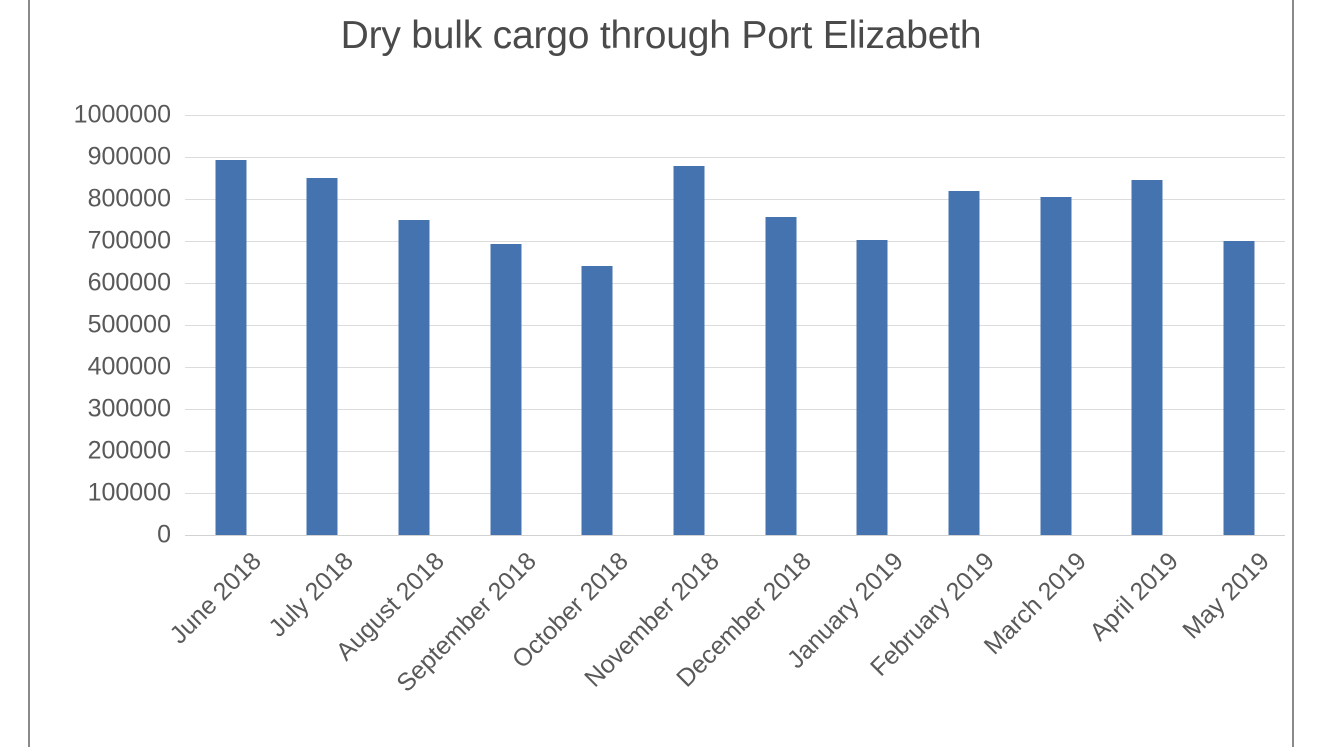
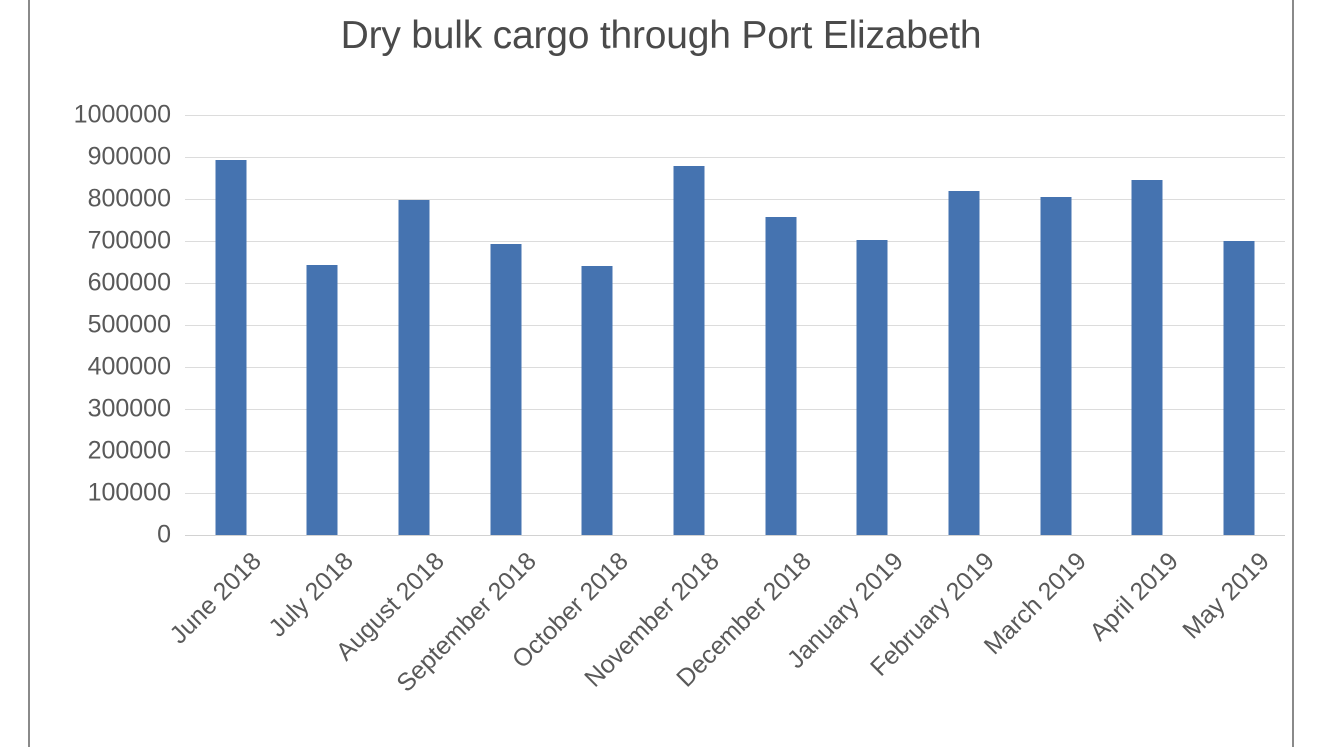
July 2018: 850000 -> 640000
August 2018: 750000 -> 800000
